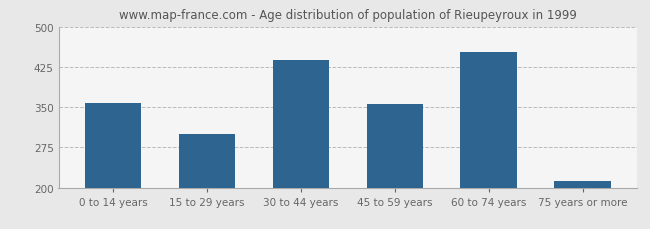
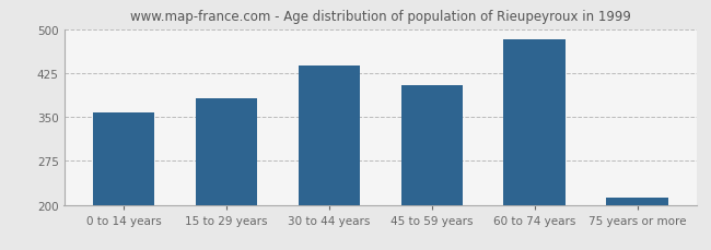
15 to 29 years: 300 -> 382
45 to 59 years: 355 -> 404
60 to 74 years: 453 -> 482
